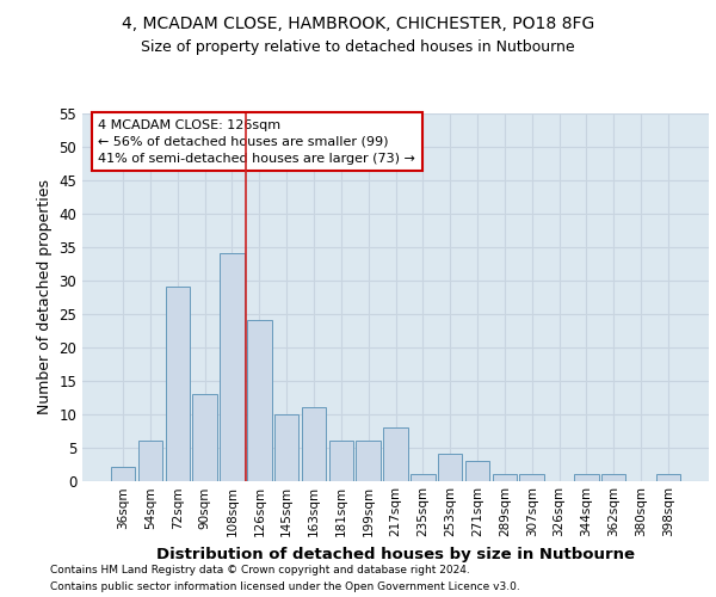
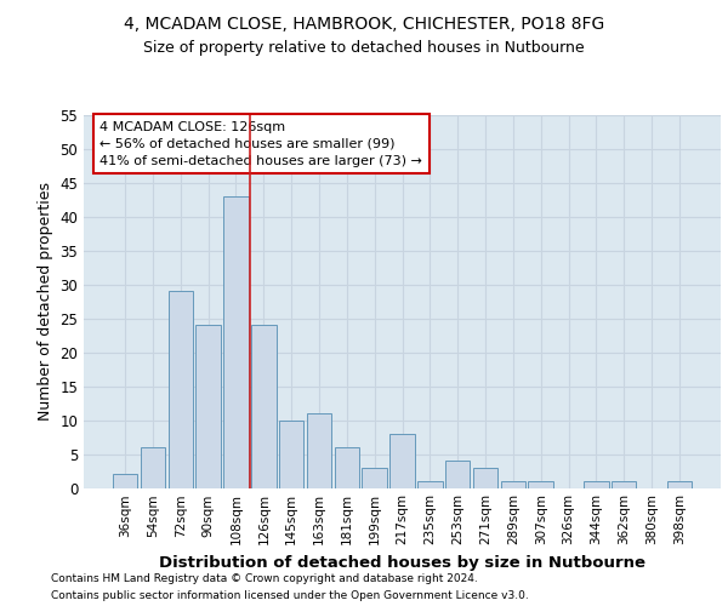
90sqm: 13 -> 24
108sqm: 34 -> 43
199sqm: 6 -> 3
